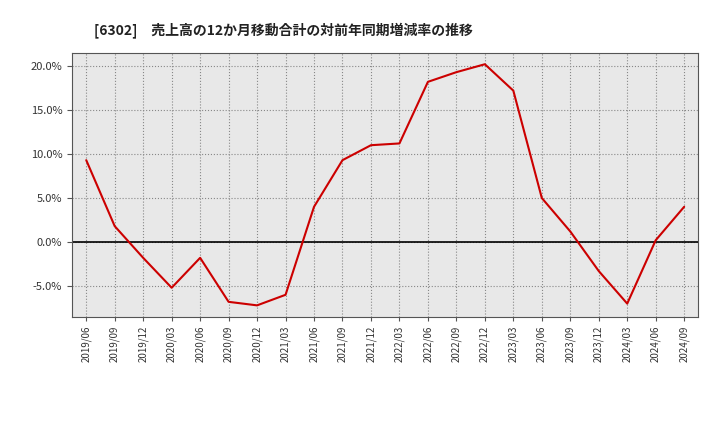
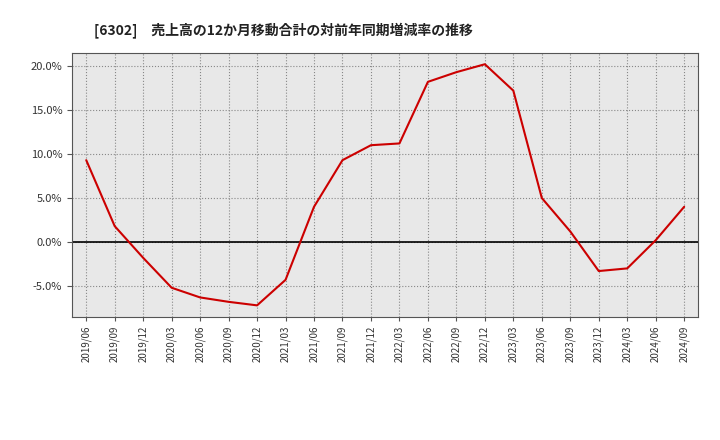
2020/06: -1.8% -> -6.3%
2021/03: -6.0% -> -4.3%
2024/03: -7.0% -> -3.0%
